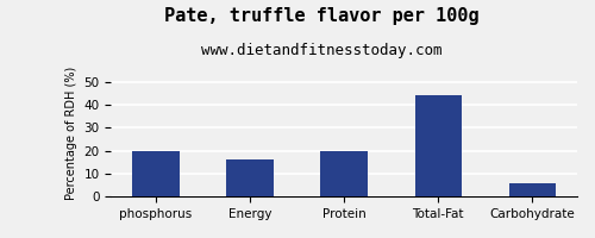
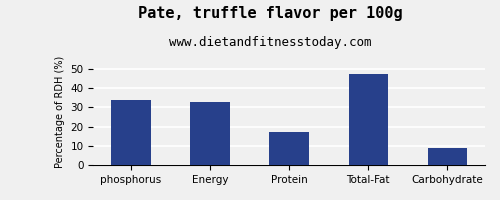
phosphorus: 20 -> 34
Energy: 16 -> 33
Protein: 20 -> 17
Total-Fat: 44 -> 47
Carbohydrate: 6 -> 9
